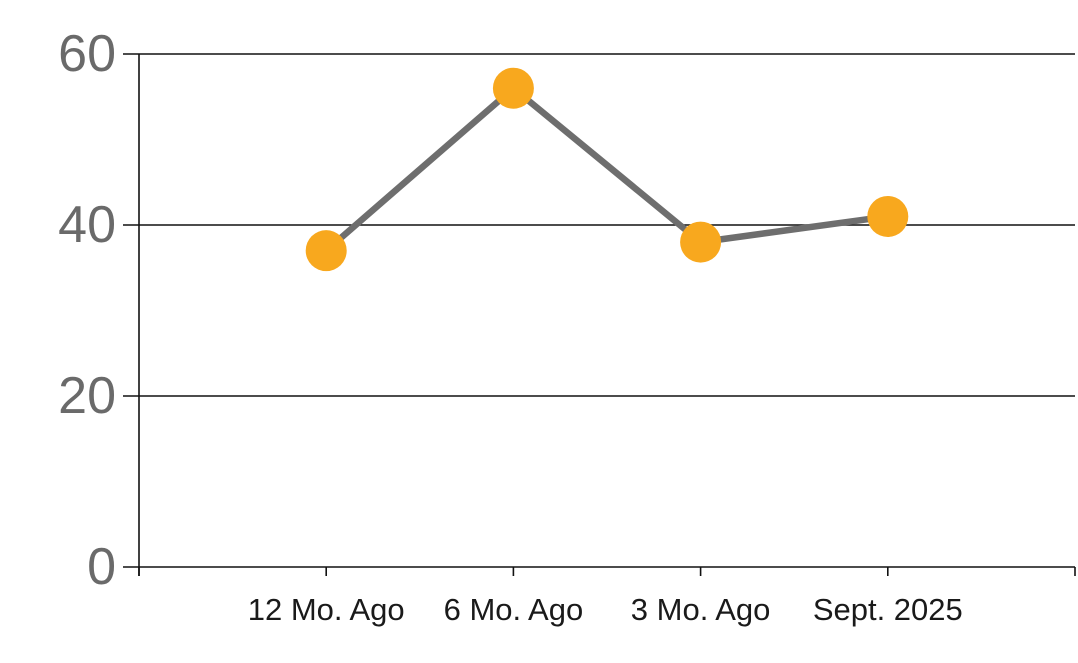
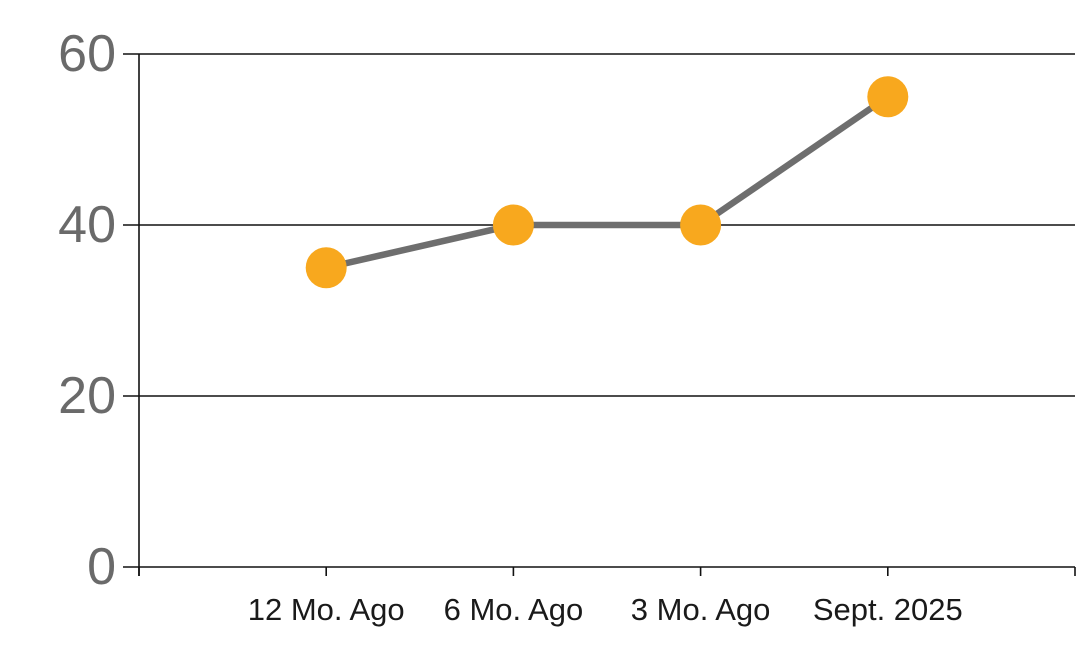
12 Mo. Ago: 37 -> 35
6 Mo. Ago: 56 -> 40
3 Mo. Ago: 38 -> 40
Sept. 2025: 41 -> 55
